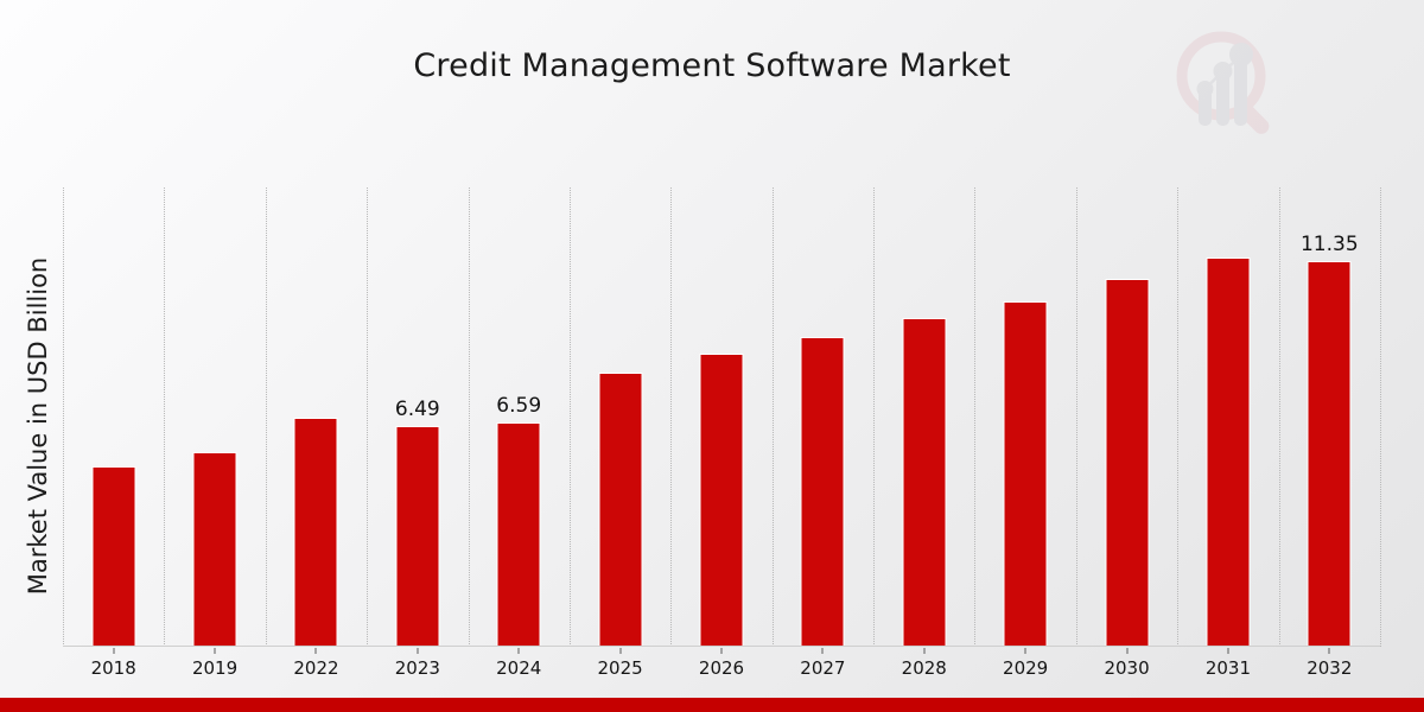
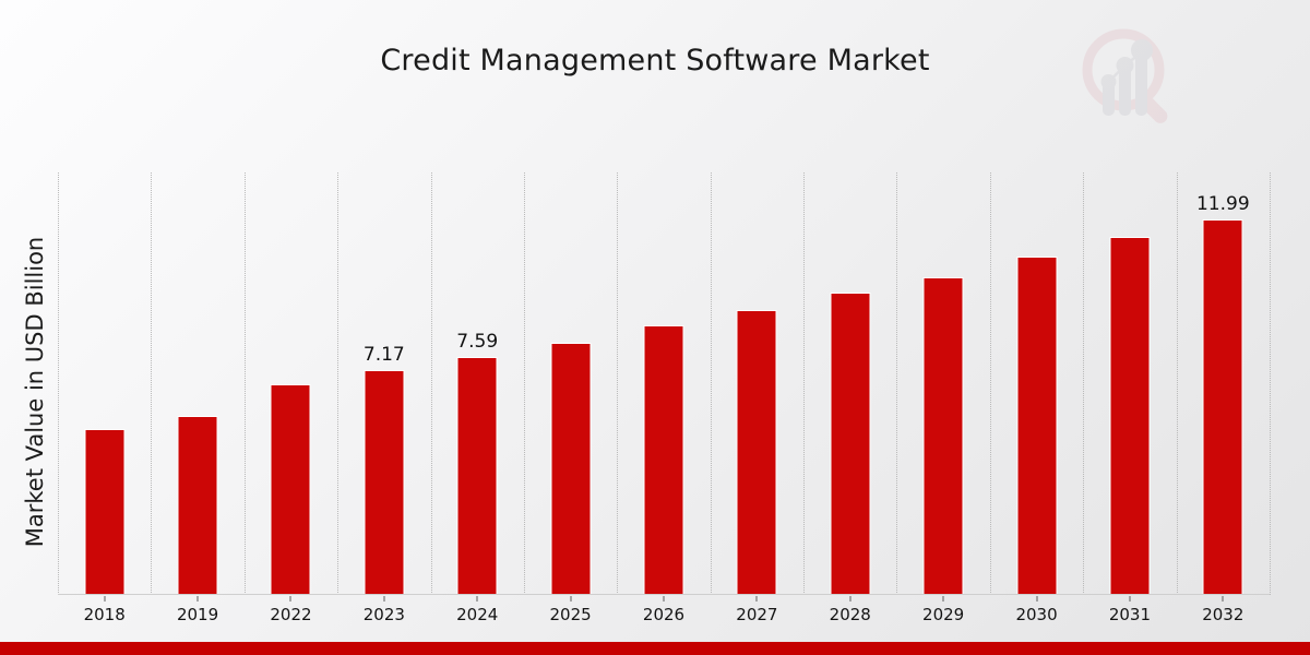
2023: 6.49 -> 7.17
2024: 6.59 -> 7.59
2032: 11.35 -> 11.99
